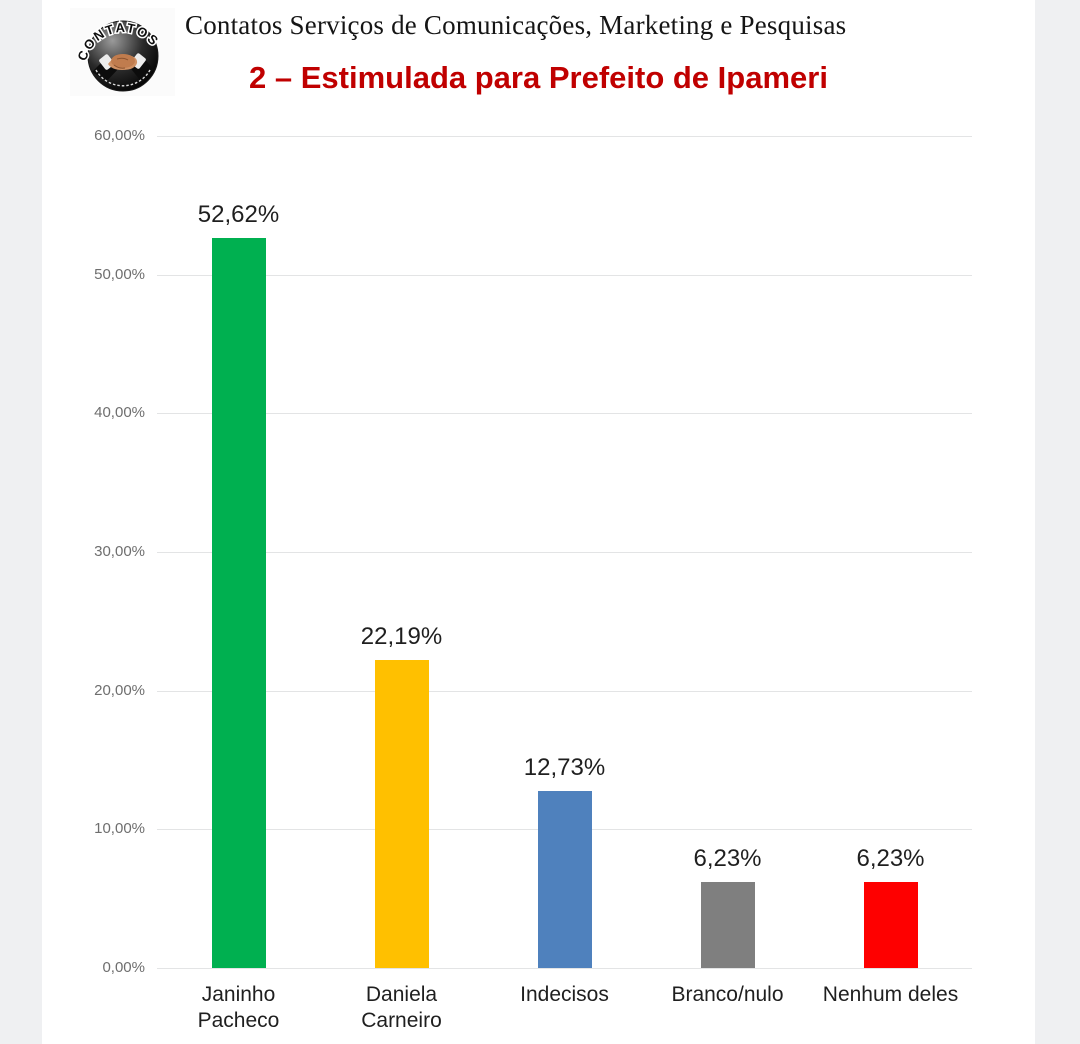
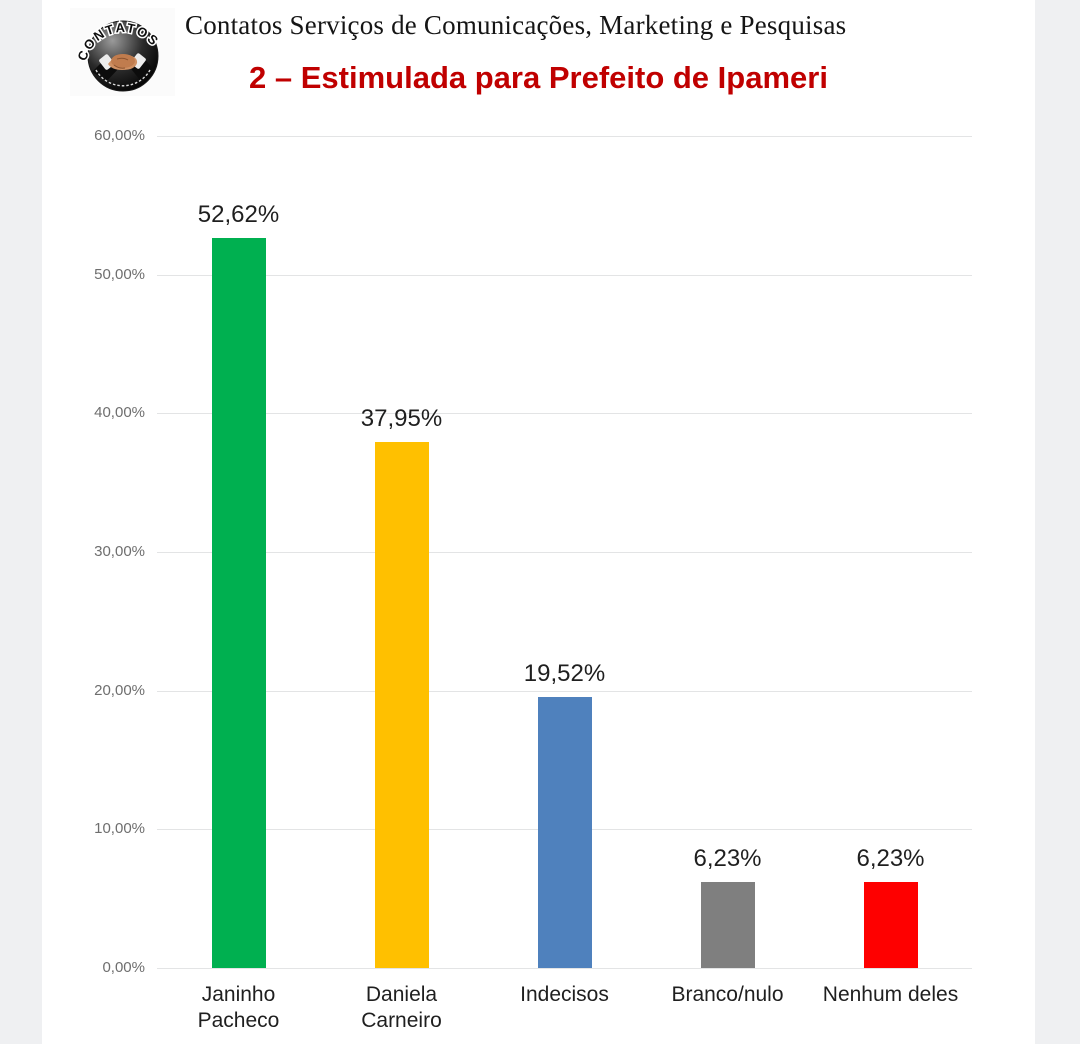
Daniela Carneiro: 22,19% -> 37,95%
Indecisos: 12,73% -> 19,52%
